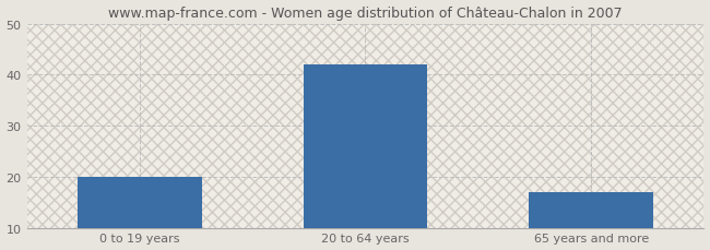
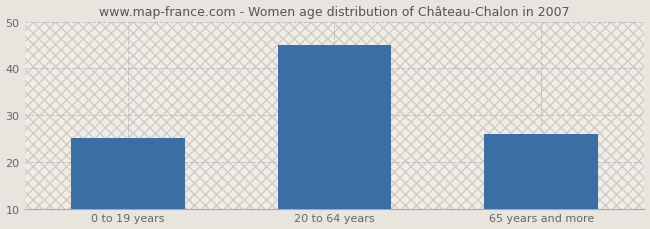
0 to 19 years: 20 -> 25
20 to 64 years: 42 -> 45
65 years and more: 17 -> 26
